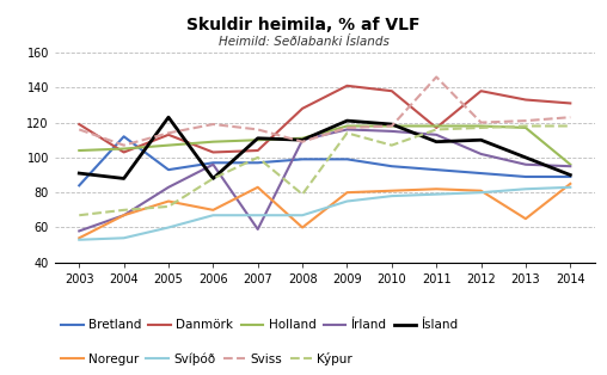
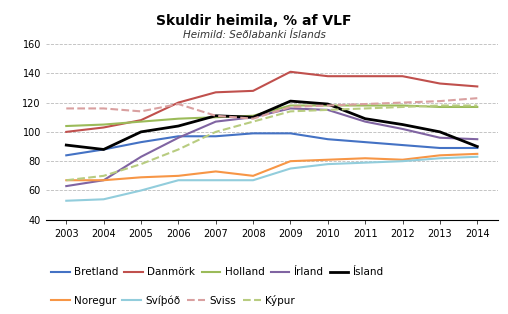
Danmörk/2003: 119 -> 100
Írland/2003: 58 -> 63
Noregur/2003: 54 -> 67
Bretland/2004: 112 -> 88
Sviss/2004: 107 -> 116
Danmörk/2005: 113 -> 108
Ísland/2005: 123 -> 100
Noregur/2005: 75 -> 69
Kýpur/2005: 72 -> 78
Danmörk/2006: 103 -> 120
Ísland/2006: 88 -> 104
Danmörk/2007: 104 -> 127
Írland/2007: 59 -> 107
Noregur/2007: 83 -> 73
Sviss/2007: 116 -> 111
Noregur/2008: 60 -> 70
Kýpur/2008: 79 -> 107
Kýpur/2010: 107 -> 115
Danmörk/2011: 117 -> 138
Írland/2011: 113 -> 107
Sviss/2011: 146 -> 119
Ísland/2012: 110 -> 105
Noregur/2013: 65 -> 84
Holland/2014: 96 -> 117
